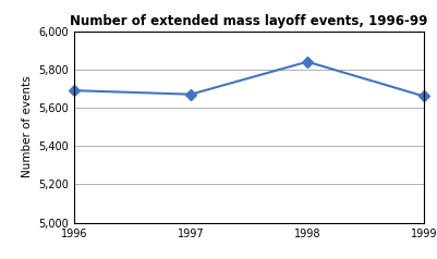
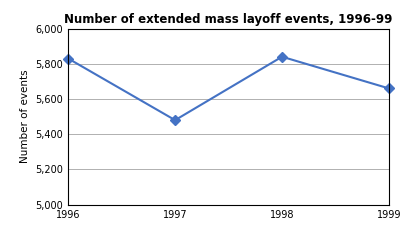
1996: 5,690 -> 5,830
1997: 5,670 -> 5,480
